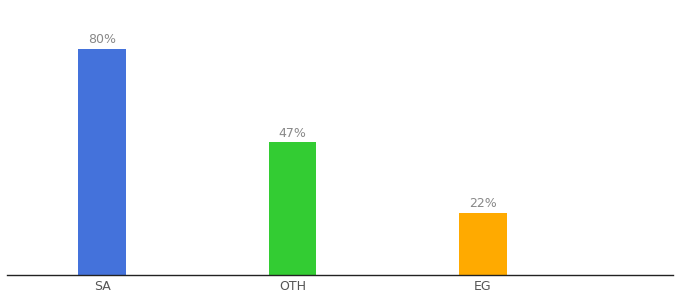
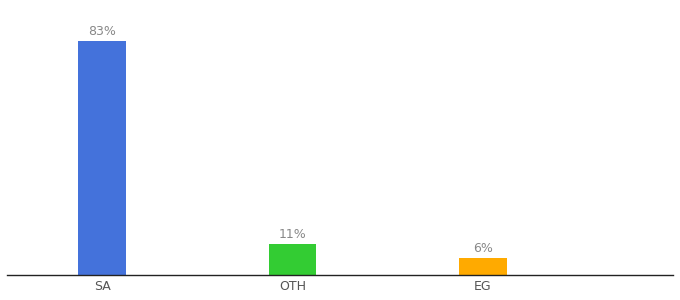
SA: 80% -> 83%
OTH: 47% -> 11%
EG: 22% -> 6%
